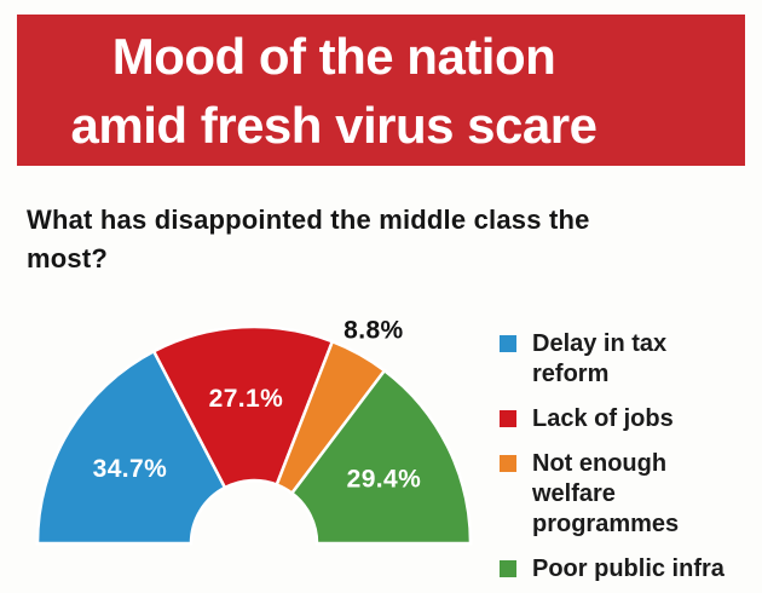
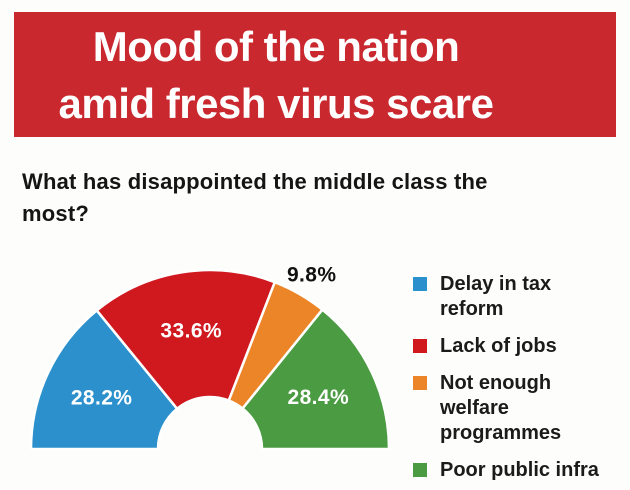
Delay in tax reform: 34.7% -> 28.2%
Lack of jobs: 27.1% -> 33.6%
Not enough welfare programmes: 8.8% -> 9.8%
Poor public infra: 29.4% -> 28.4%
